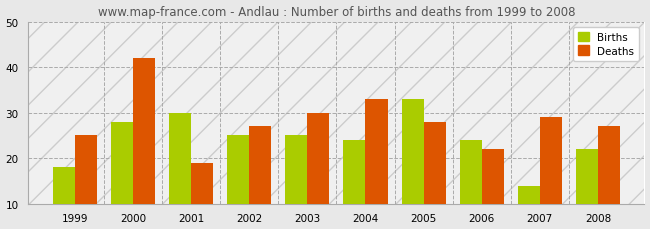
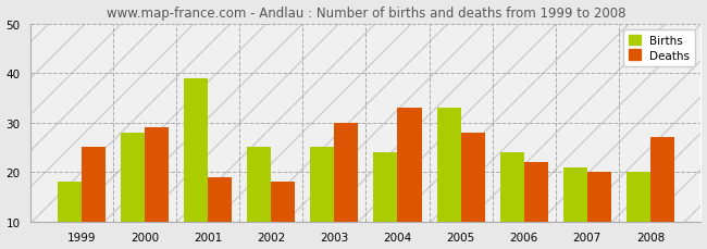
Deaths/2000: 42 -> 29
Births/2001: 30 -> 39
Deaths/2002: 27 -> 18
Births/2007: 14 -> 21
Deaths/2007: 29 -> 20
Births/2008: 22 -> 20
